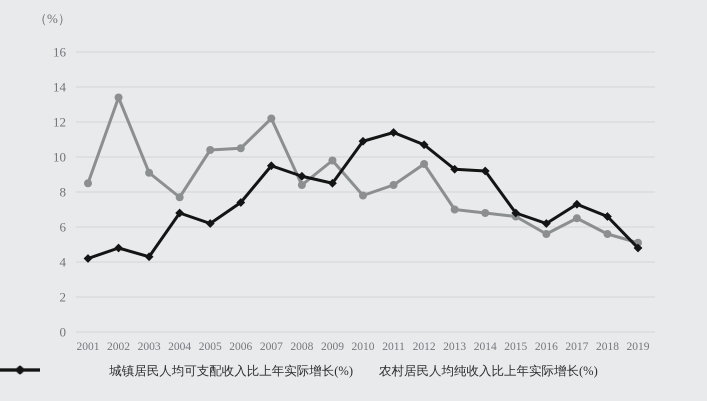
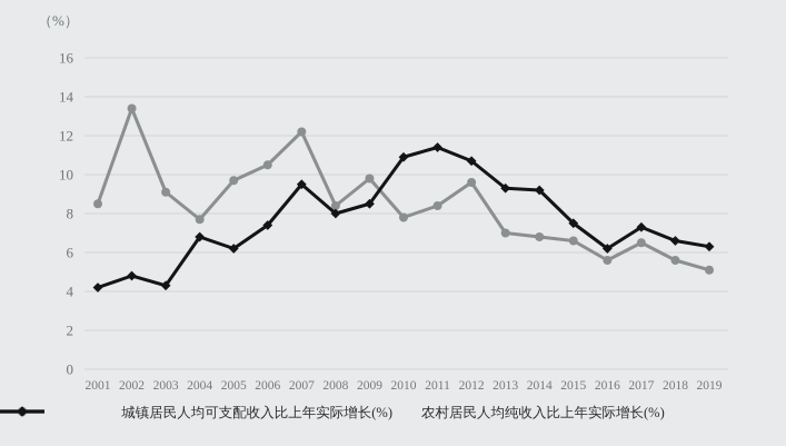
城镇居民人均可支配收入比上年实际增长(%)/2005: 10.4 -> 9.7
农村居民人均纯收入比上年实际增长(%)/2008: 8.9 -> 8.0
农村居民人均纯收入比上年实际增长(%)/2015: 6.8 -> 7.5
农村居民人均纯收入比上年实际增长(%)/2019: 4.8 -> 6.3
